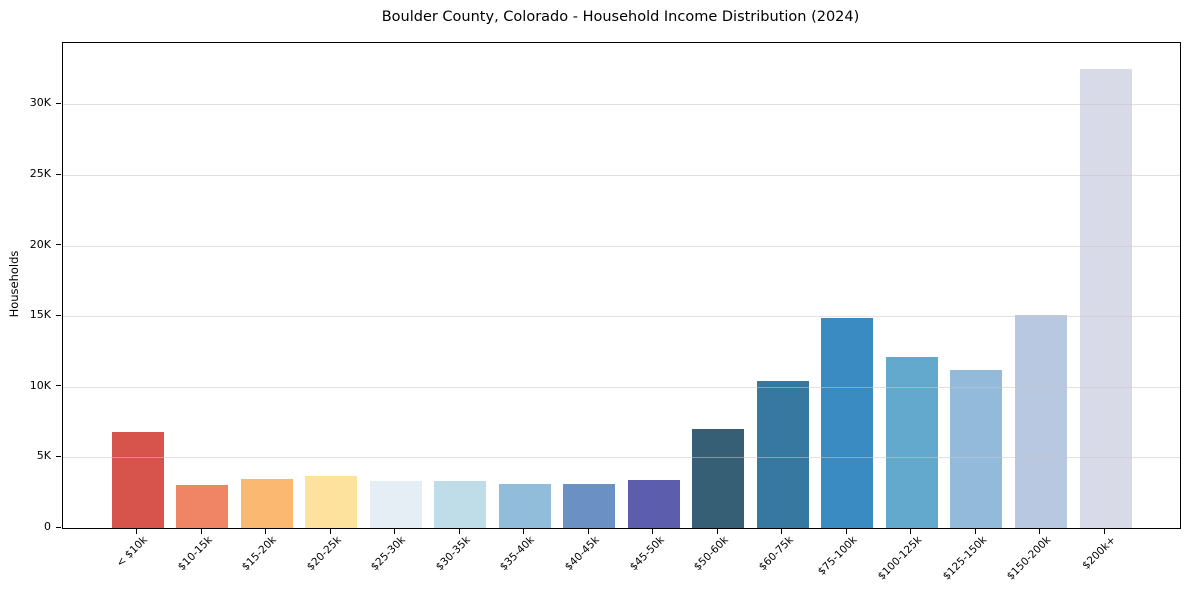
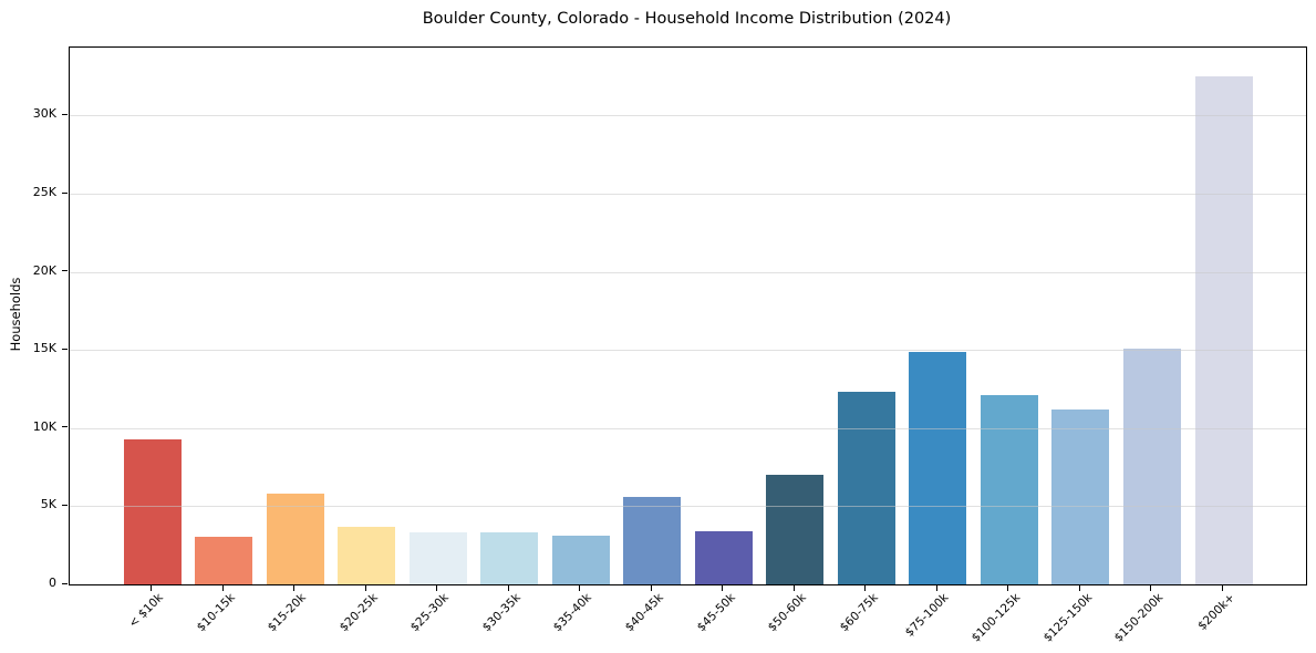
< $10k: 6.8K -> 9.3K
$15-20k: 3.5K -> 5.8K
$40-45k: 3.2K -> 5.6K
$60-75k: 10.4K -> 12.3K
